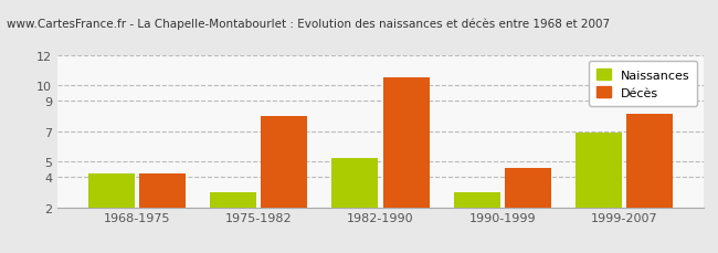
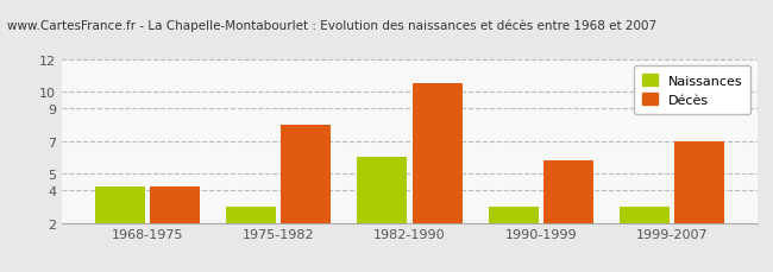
Naissances/1982-1990: 5.2 -> 6.0
Décès/1990-1999: 4.6 -> 5.8
Naissances/1999-2007: 6.9 -> 3.0
Décès/1999-2007: 8.1 -> 7.0
